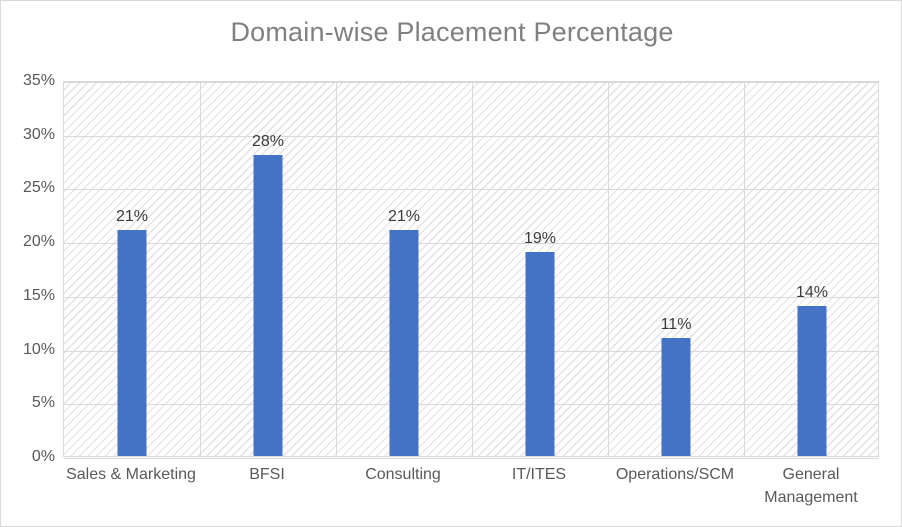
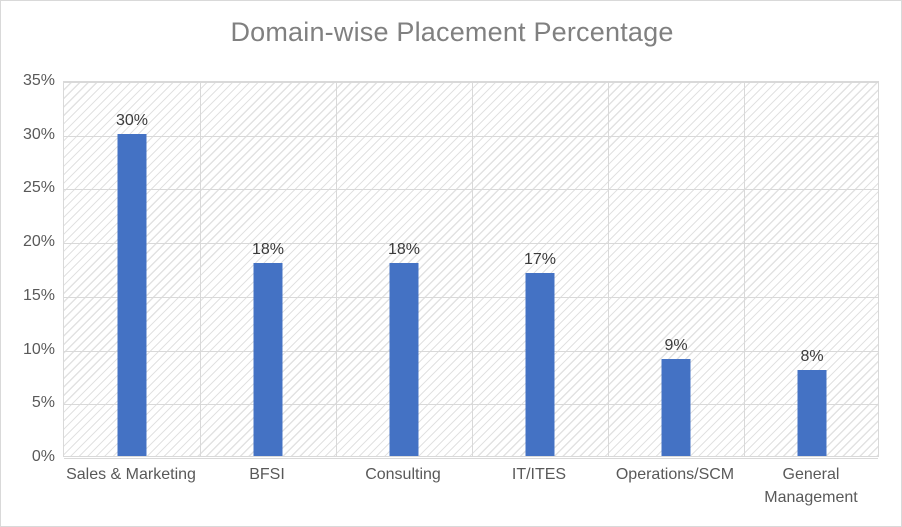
Sales & Marketing: 21% -> 30%
BFSI: 28% -> 18%
Consulting: 21% -> 18%
IT/ITES: 19% -> 17%
Operations/SCM: 11% -> 9%
General Management: 14% -> 8%
